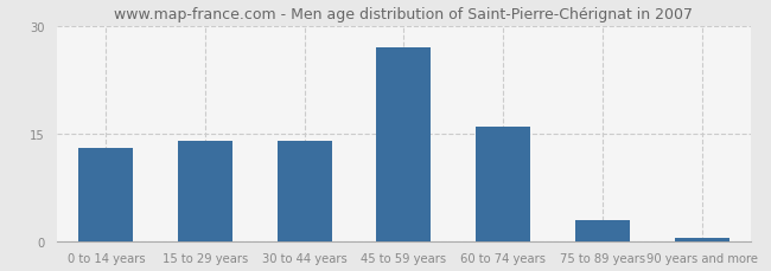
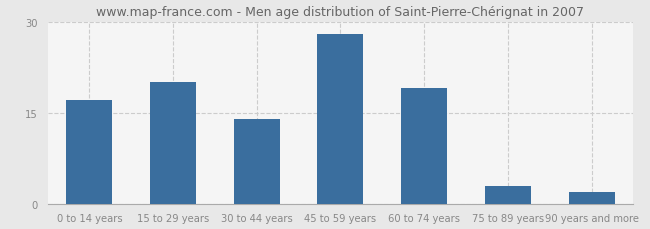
0 to 14 years: 13.0 -> 17.0
15 to 29 years: 14.0 -> 20.0
45 to 59 years: 27.0 -> 28.0
60 to 74 years: 16.0 -> 19.0
90 years and more: 0.5 -> 2.0
